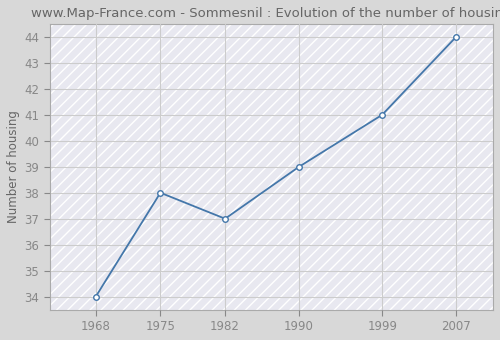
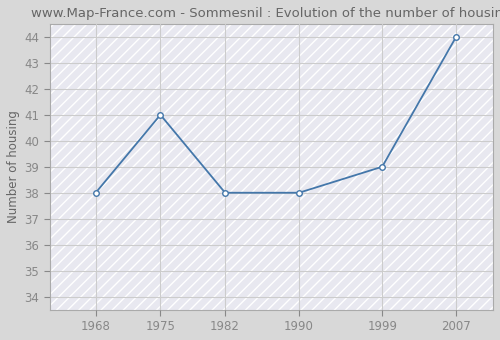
1968: 34 -> 38
1975: 38 -> 41
1982: 37 -> 38
1990: 39 -> 38
1999: 41 -> 39
